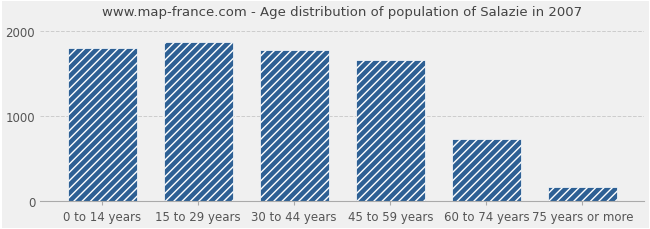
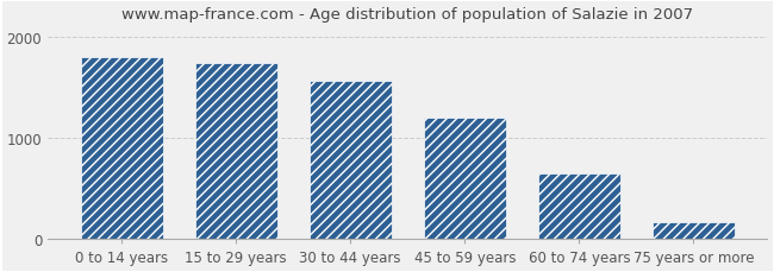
15 to 29 years: 1880 -> 1750
30 to 44 years: 1780 -> 1580
45 to 59 years: 1660 -> 1200
60 to 74 years: 740 -> 650
